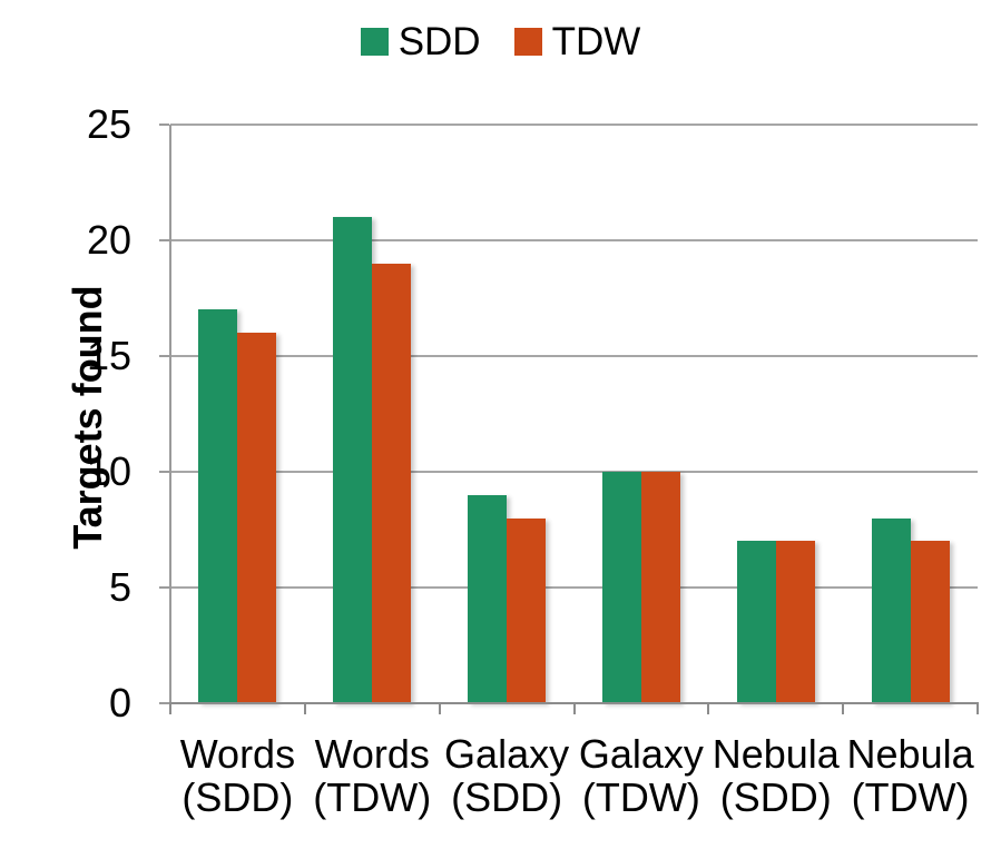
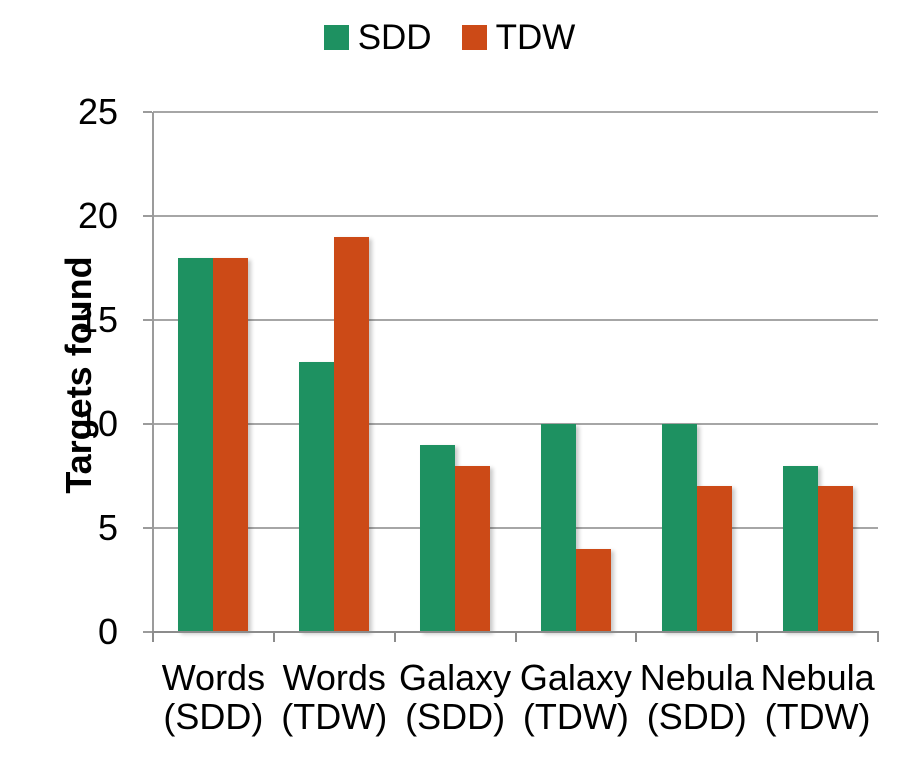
SDD/Words (SDD): 17 -> 18
TDW/Words (SDD): 16 -> 18
SDD/Words (TDW): 21 -> 13
TDW/Galaxy (TDW): 10 -> 4
SDD/Nebula (SDD): 7 -> 10
